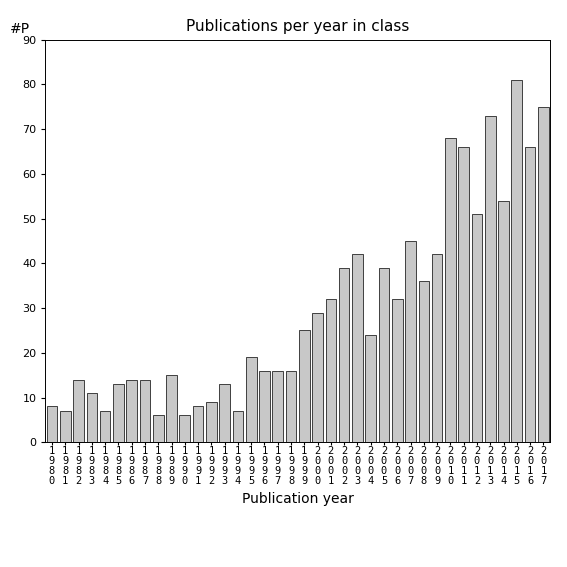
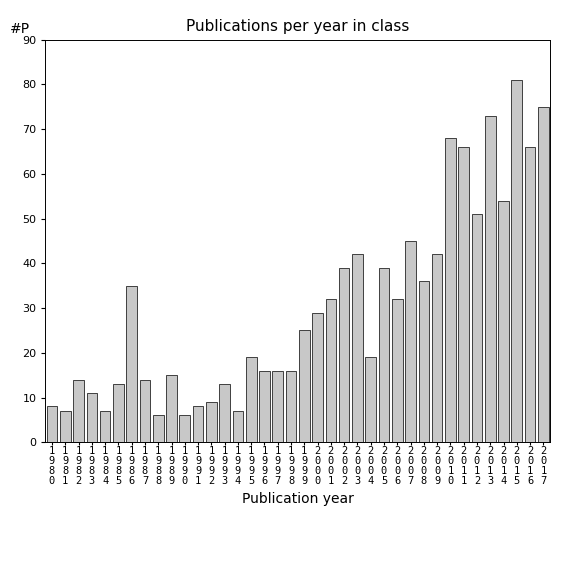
1 9 8 6: 14 -> 35
2 0 0 4: 24 -> 19
